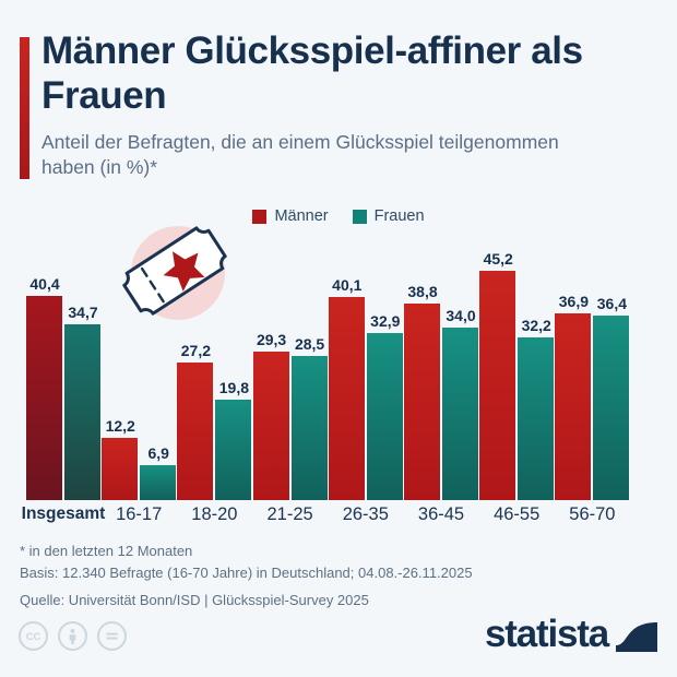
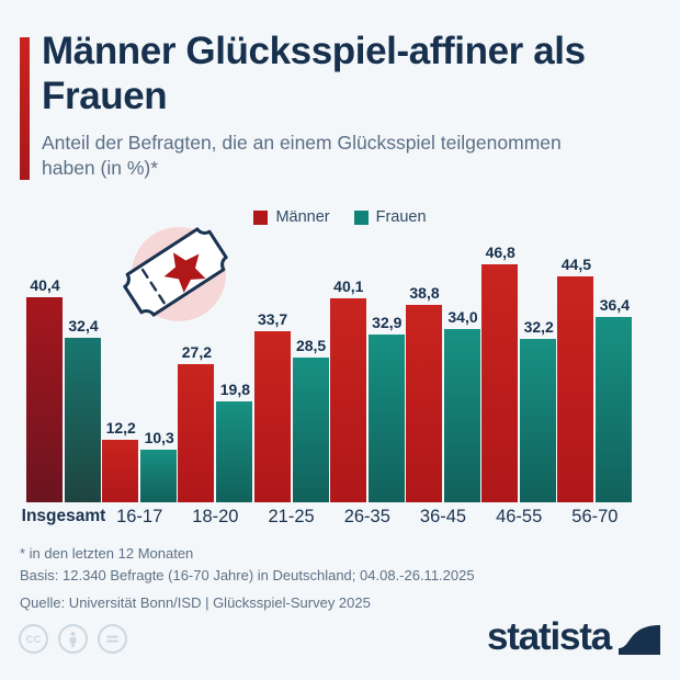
Frauen/Insgesamt: 34,7 -> 32,4
Frauen/16-17: 6,9 -> 10,3
Männer/21-25: 29,3 -> 33,7
Männer/46-55: 45,2 -> 46,8
Männer/56-70: 36,9 -> 44,5
